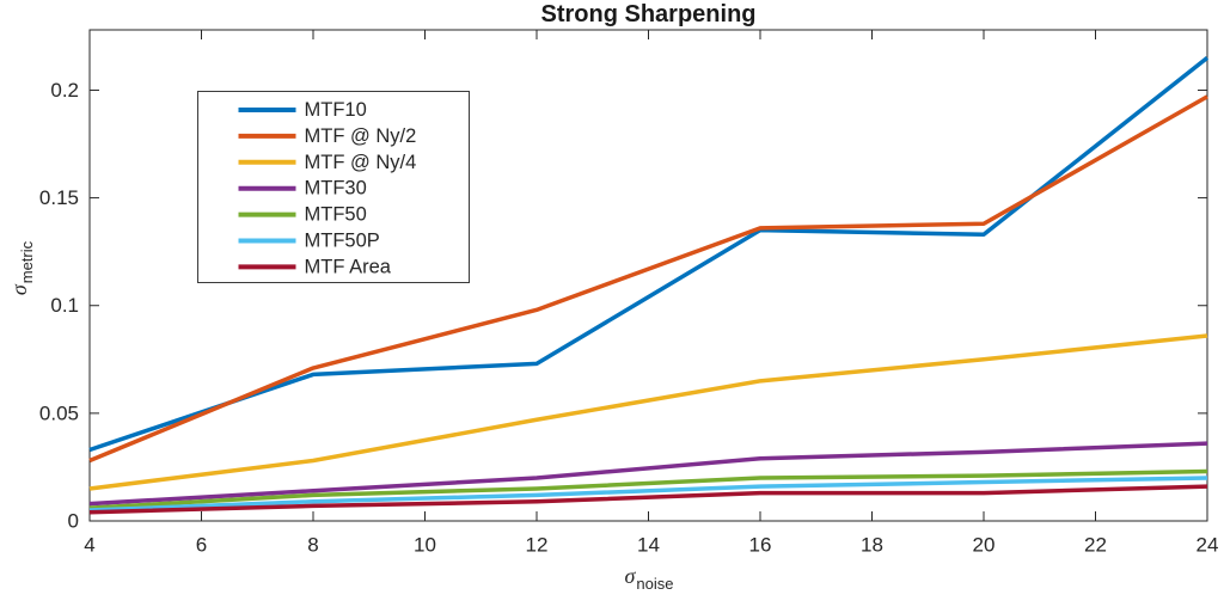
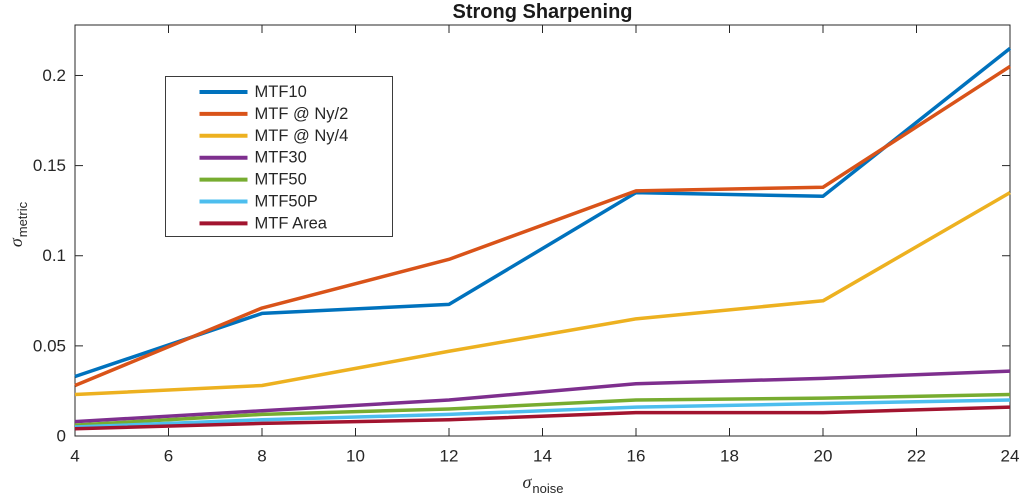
MTF @ Ny/4/4: 0.015 -> 0.023
MTF @ Ny/2/24: 0.197 -> 0.205
MTF @ Ny/4/24: 0.086 -> 0.135
